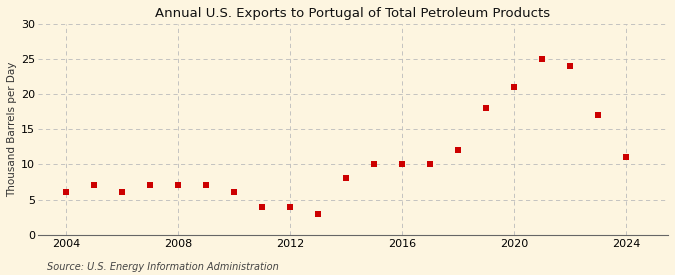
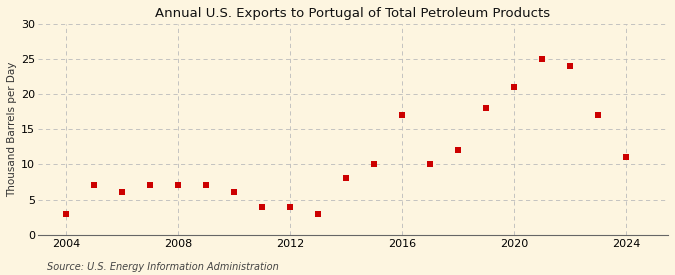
2004: 6 -> 3
2016: 10 -> 17
